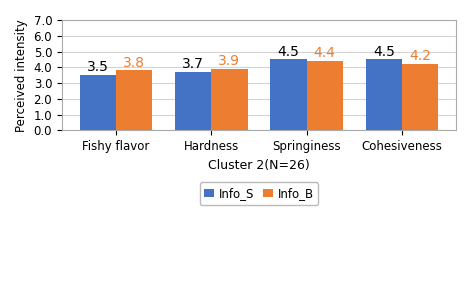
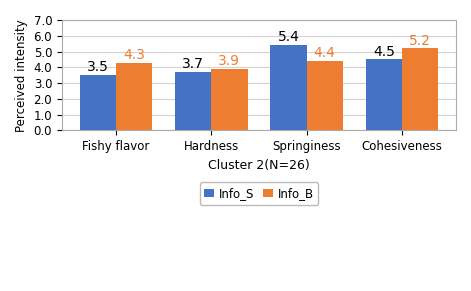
Info_B/Fishy flavor: 3.8 -> 4.3
Info_S/Springiness: 4.5 -> 5.4
Info_B/Cohesiveness: 4.2 -> 5.2
